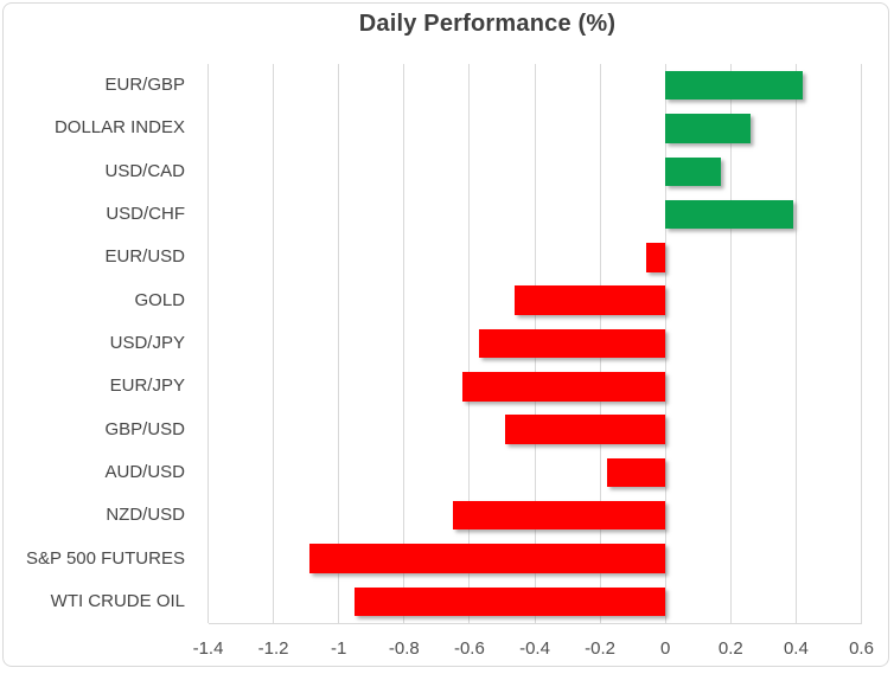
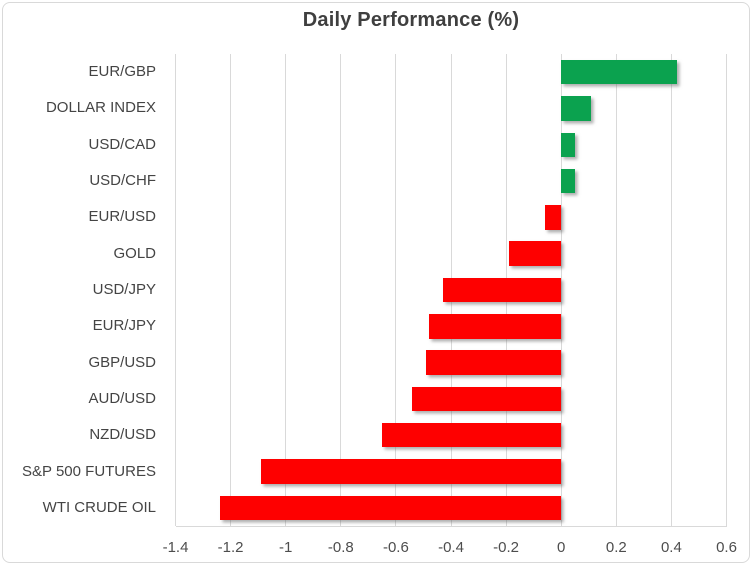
DOLLAR INDEX: 0.26 -> 0.11
USD/CAD: 0.17 -> 0.05
USD/CHF: 0.39 -> 0.05
GOLD: -0.46 -> -0.19
USD/JPY: -0.57 -> -0.43
EUR/JPY: -0.62 -> -0.48
AUD/USD: -0.18 -> -0.54
WTI CRUDE OIL: -0.95 -> -1.24
